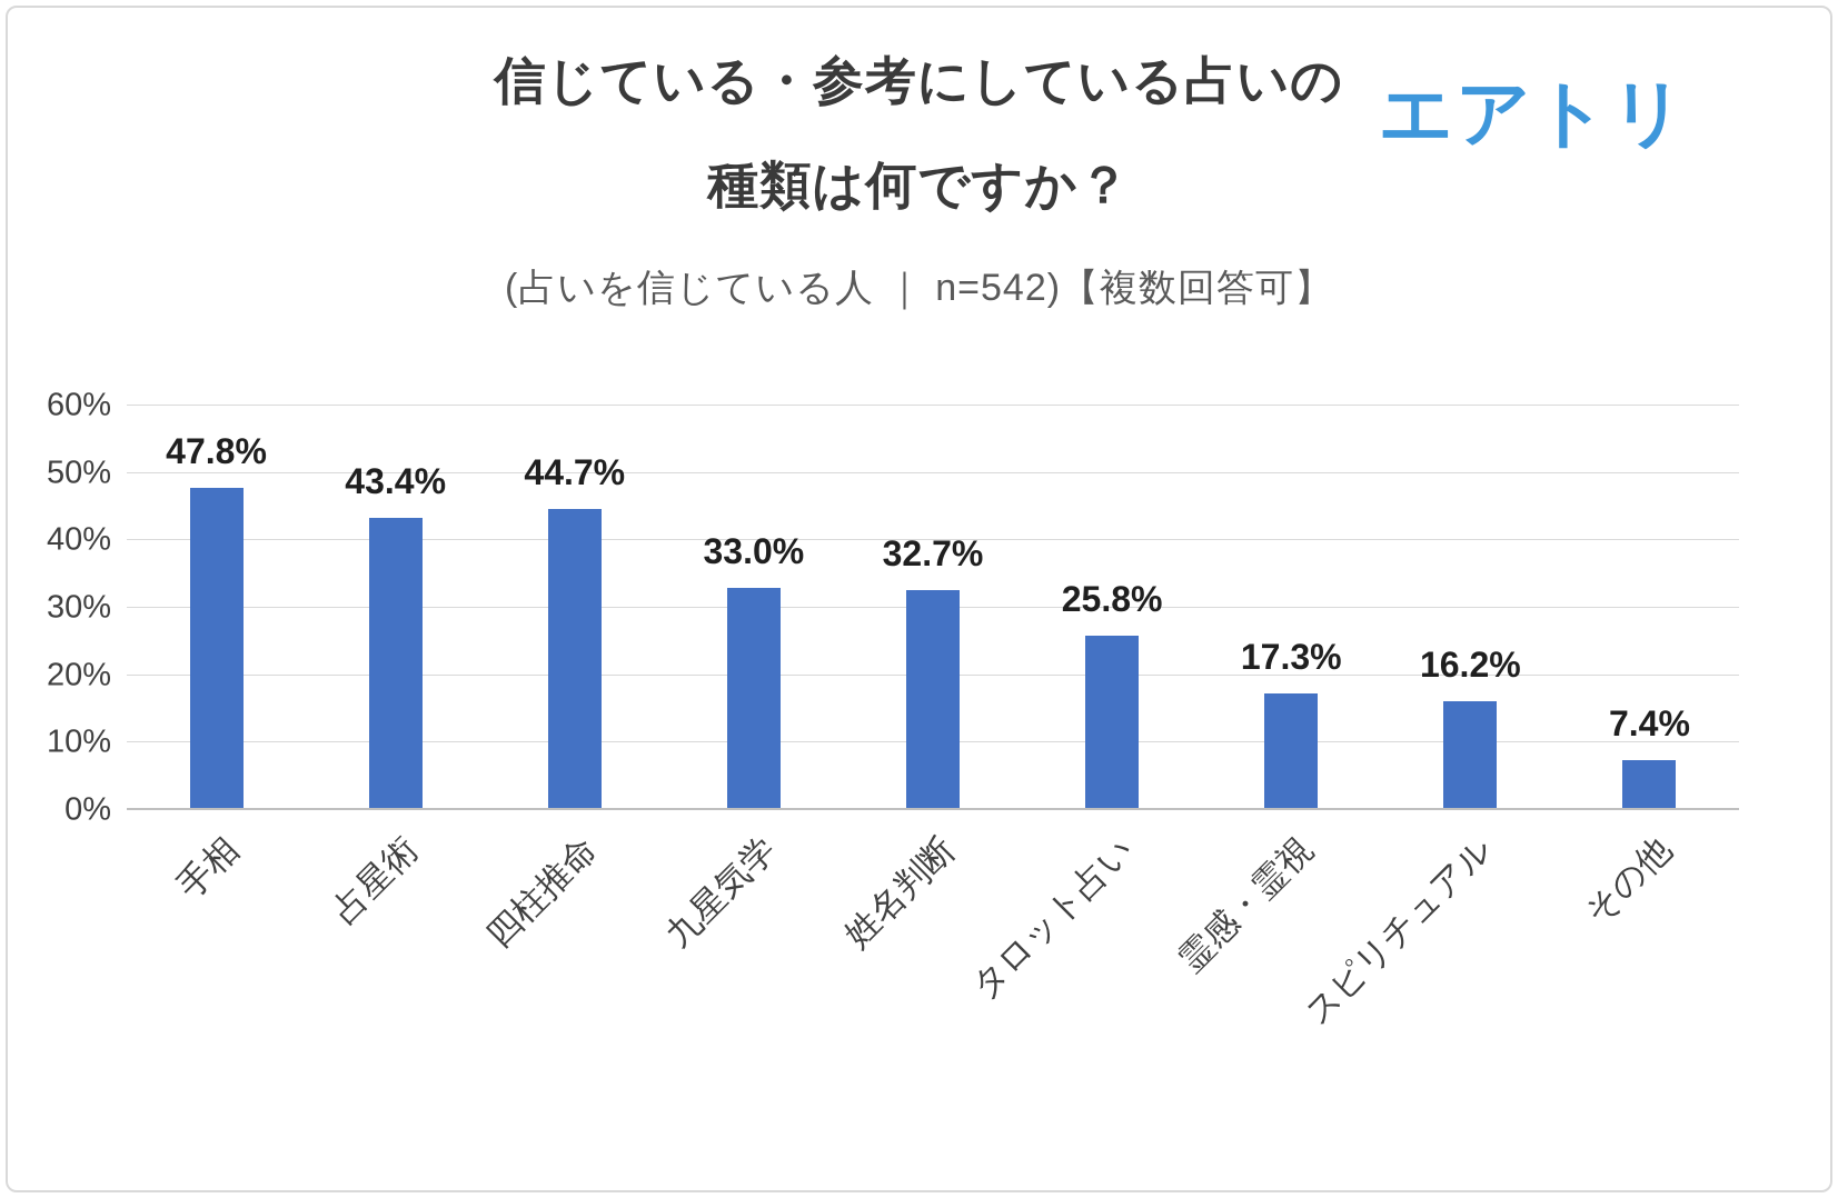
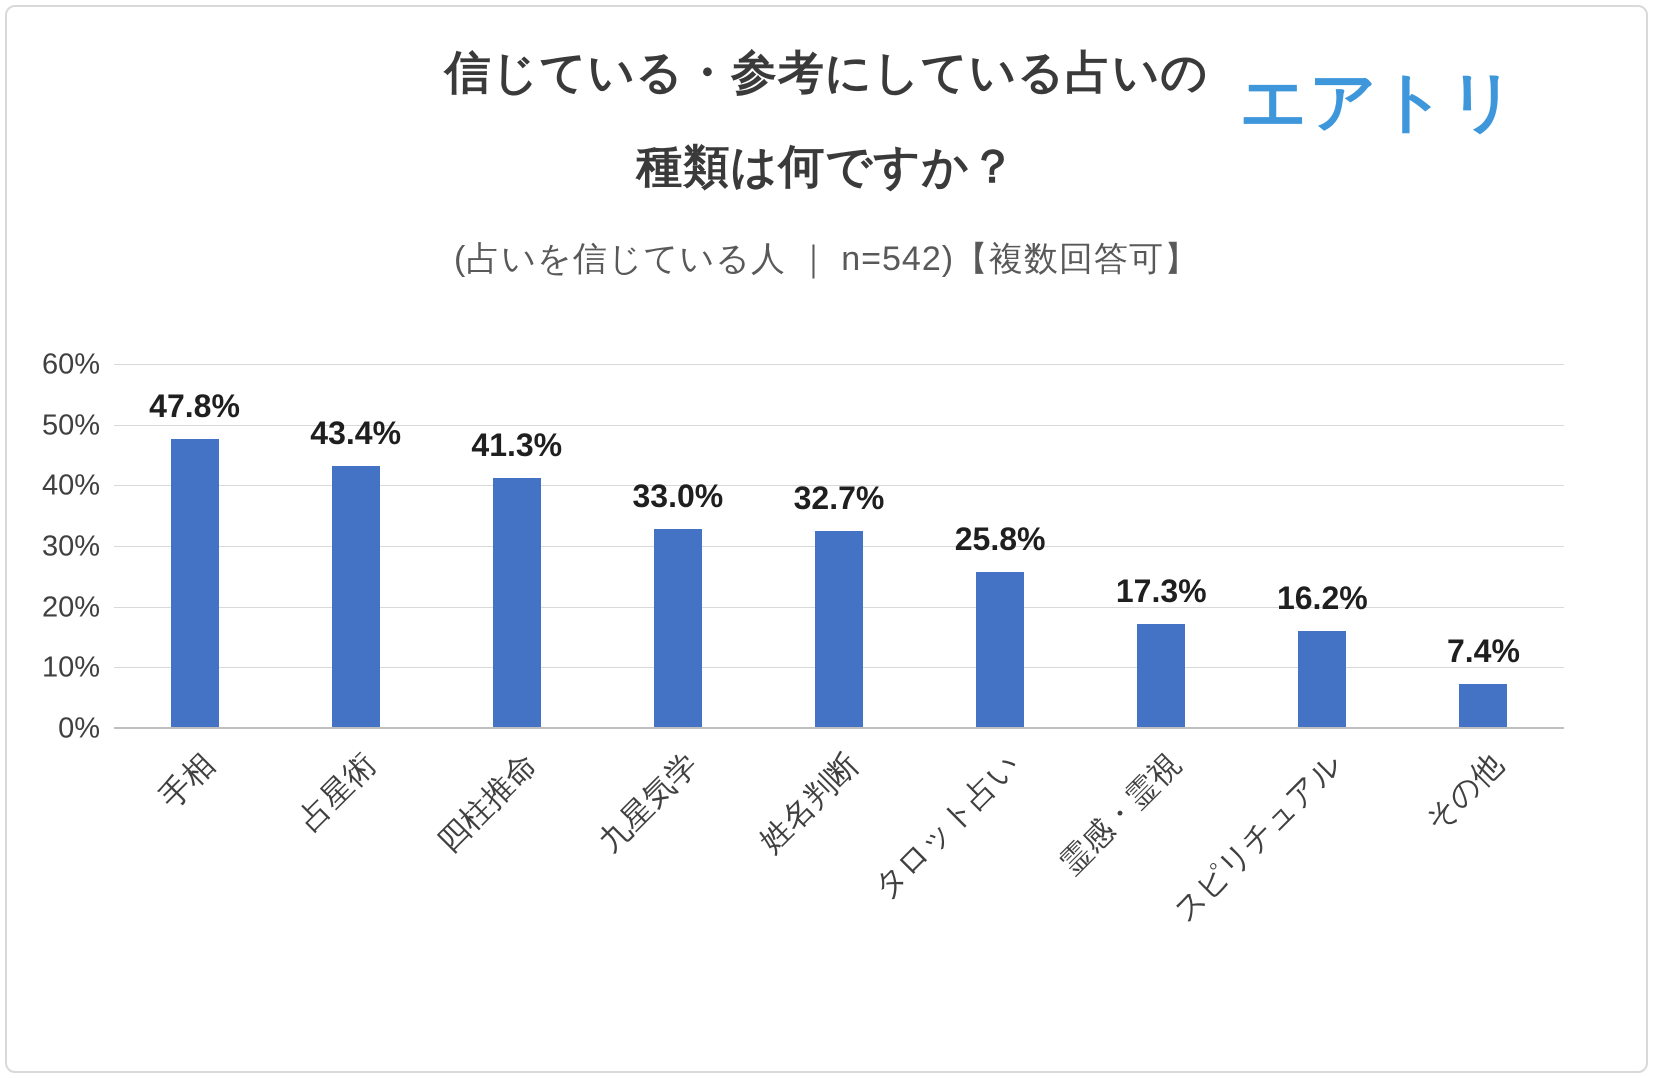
四柱推命: 44.7% -> 41.3%
